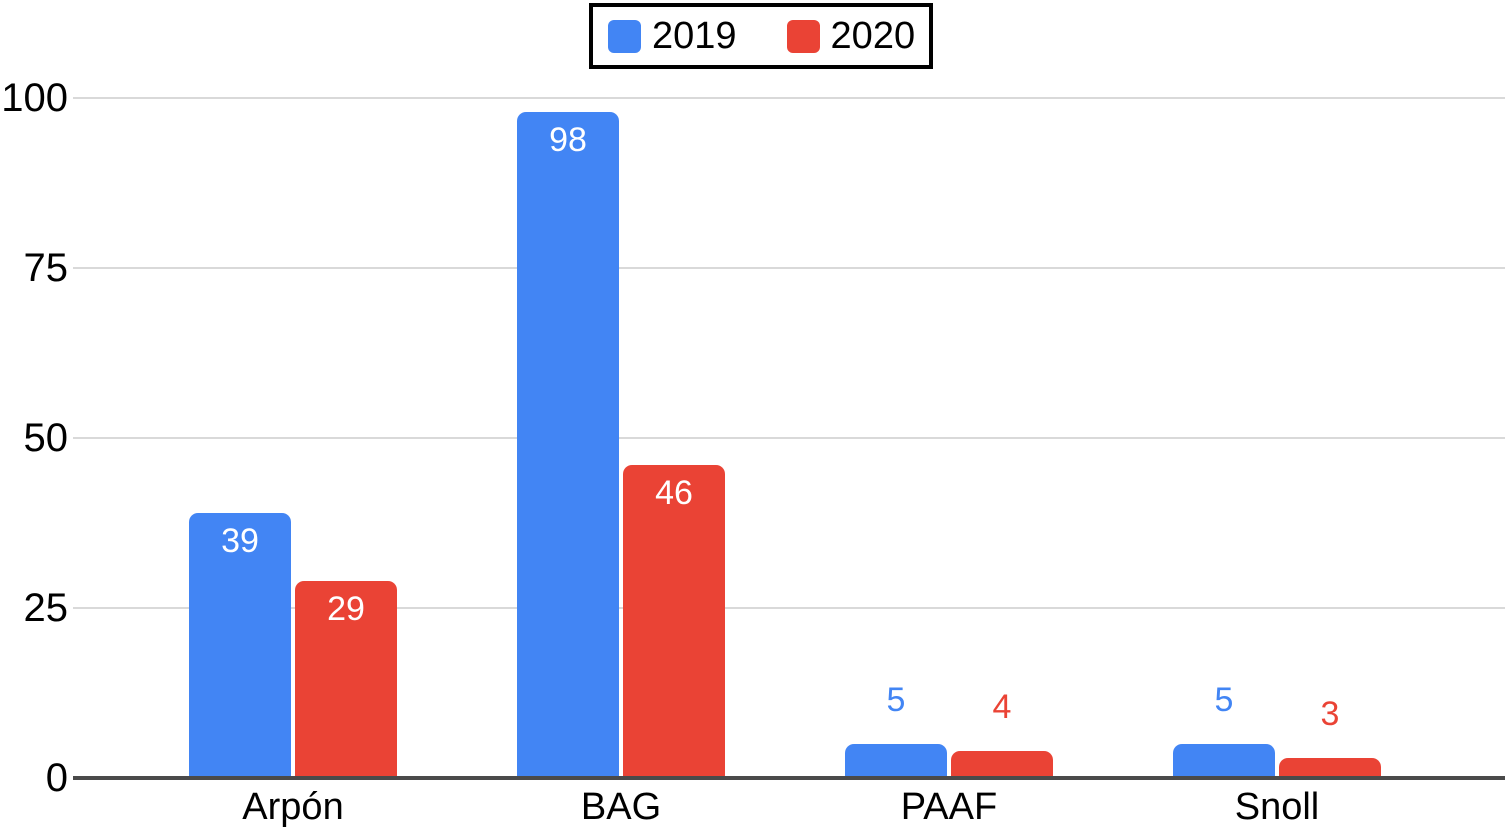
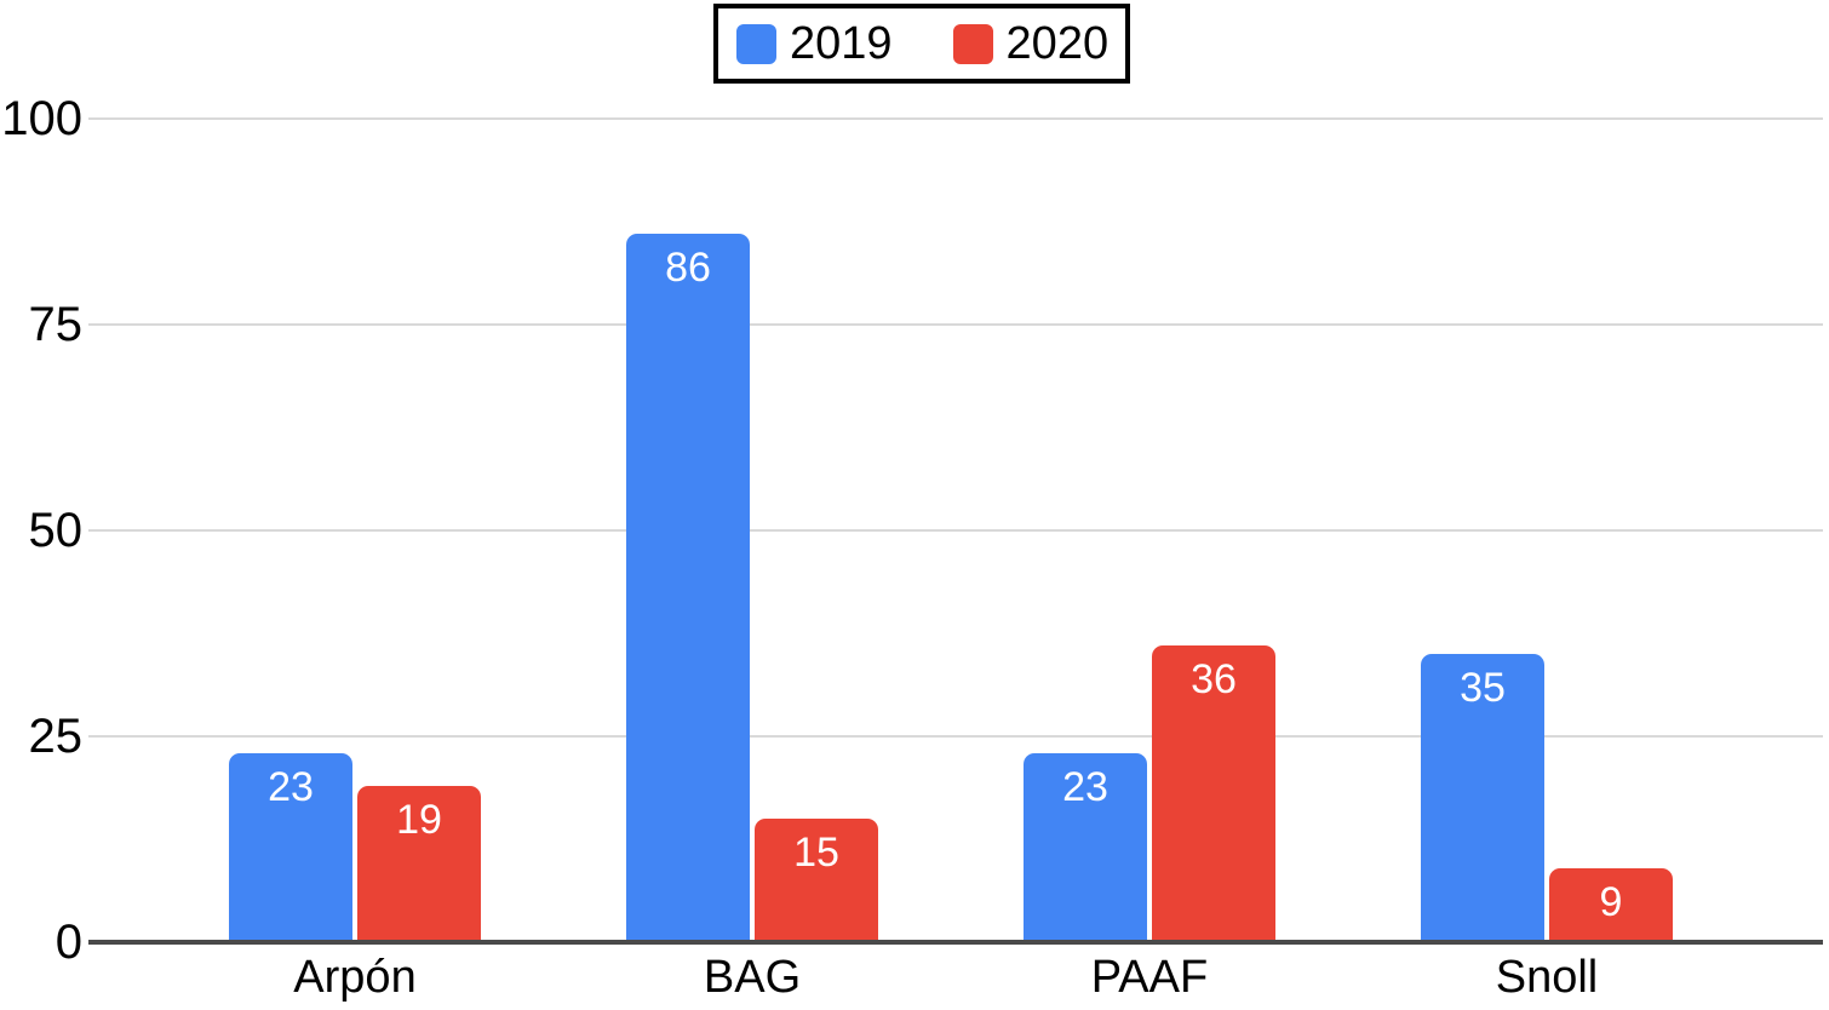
2019/Arpón: 39 -> 23
2020/Arpón: 29 -> 19
2019/BAG: 98 -> 86
2020/BAG: 46 -> 15
2019/PAAF: 5 -> 23
2020/PAAF: 4 -> 36
2019/Snoll: 5 -> 35
2020/Snoll: 3 -> 9
